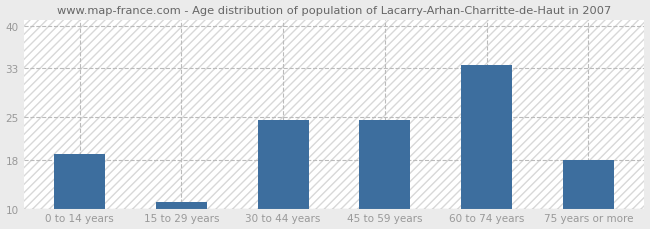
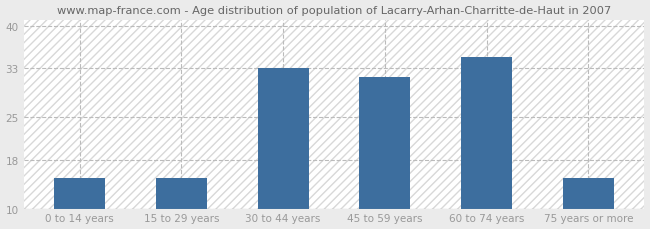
0 to 14 years: 19.0 -> 15.0
15 to 29 years: 11.0 -> 15.0
30 to 44 years: 24.5 -> 33.0
45 to 59 years: 24.5 -> 31.6
60 to 74 years: 33.5 -> 34.8
75 years or more: 18.0 -> 15.0
